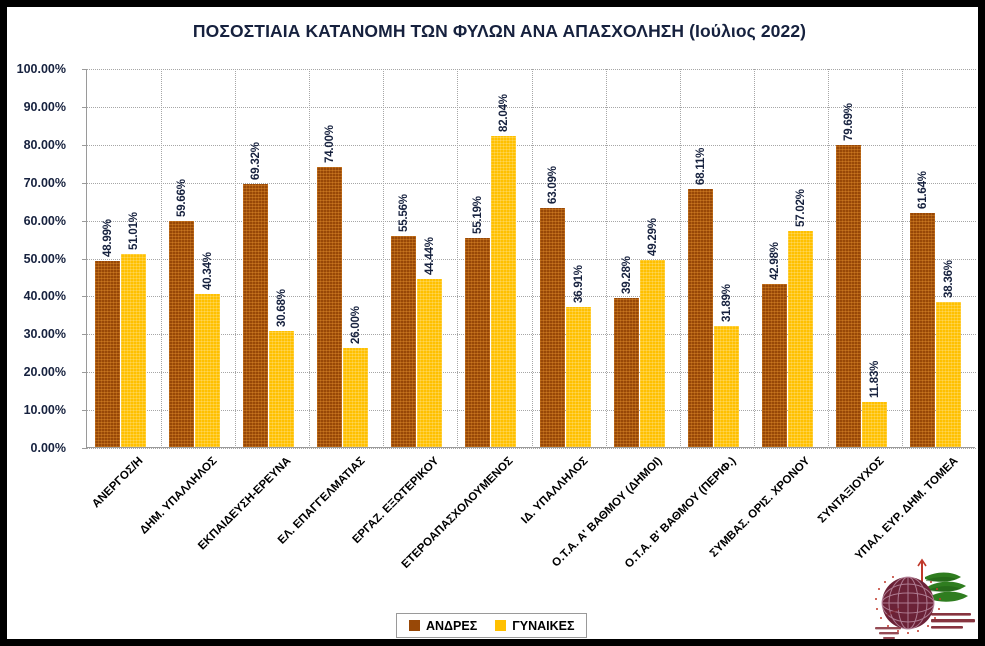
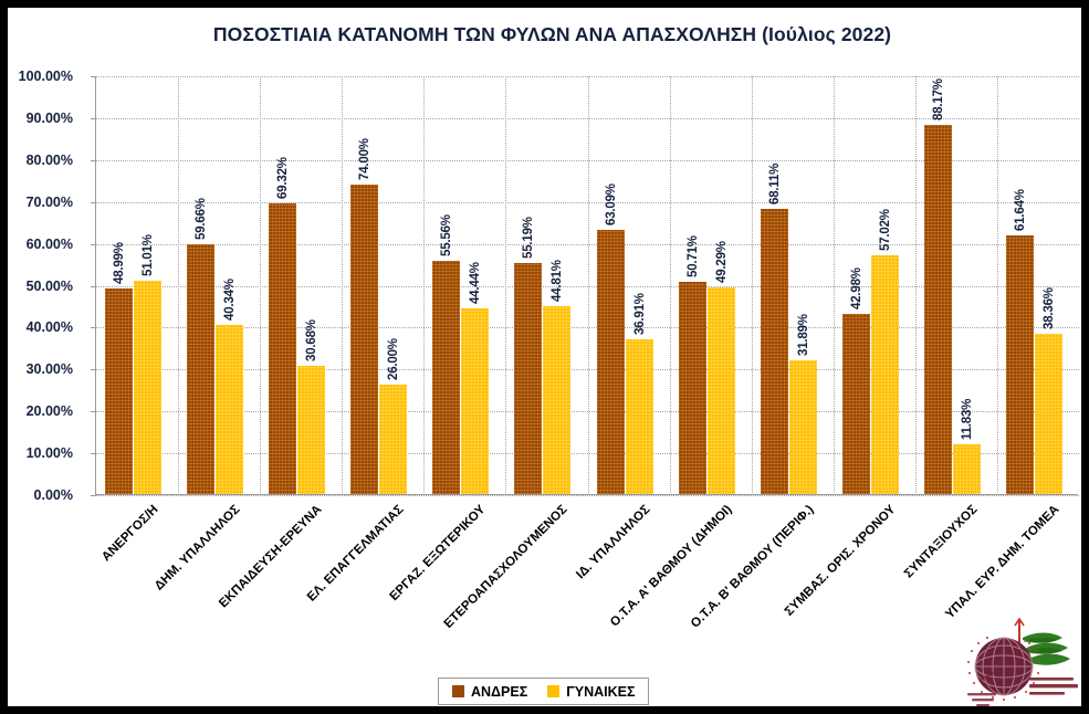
ΓΥΝΑΙΚΕΣ/ΕΤΕΡΟΑΠΑΣΧΟΛΟΥΜΕΝΟΣ: 82.04% -> 44.81%
ΑΝΔΡΕΣ/Ο.Τ.Α. Α' ΒΑΘΜΟΥ (ΔΗΜΟΙ): 39.28% -> 50.71%
ΑΝΔΡΕΣ/ΣΥΝΤΑΞΙΟΥΧΟΣ: 79.69% -> 88.17%
